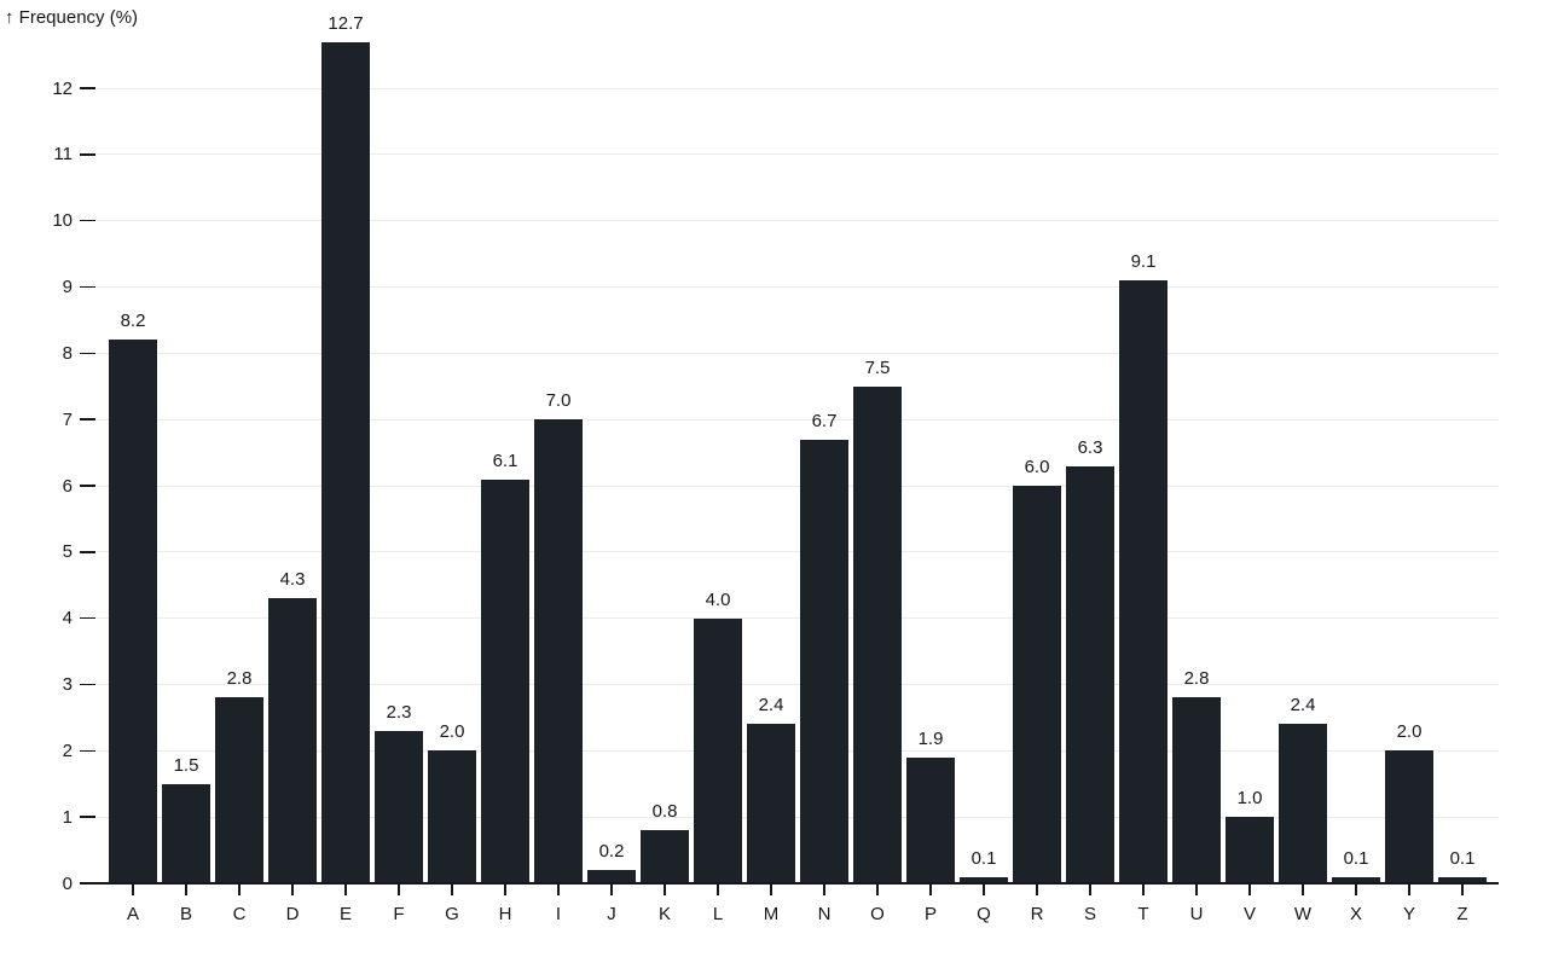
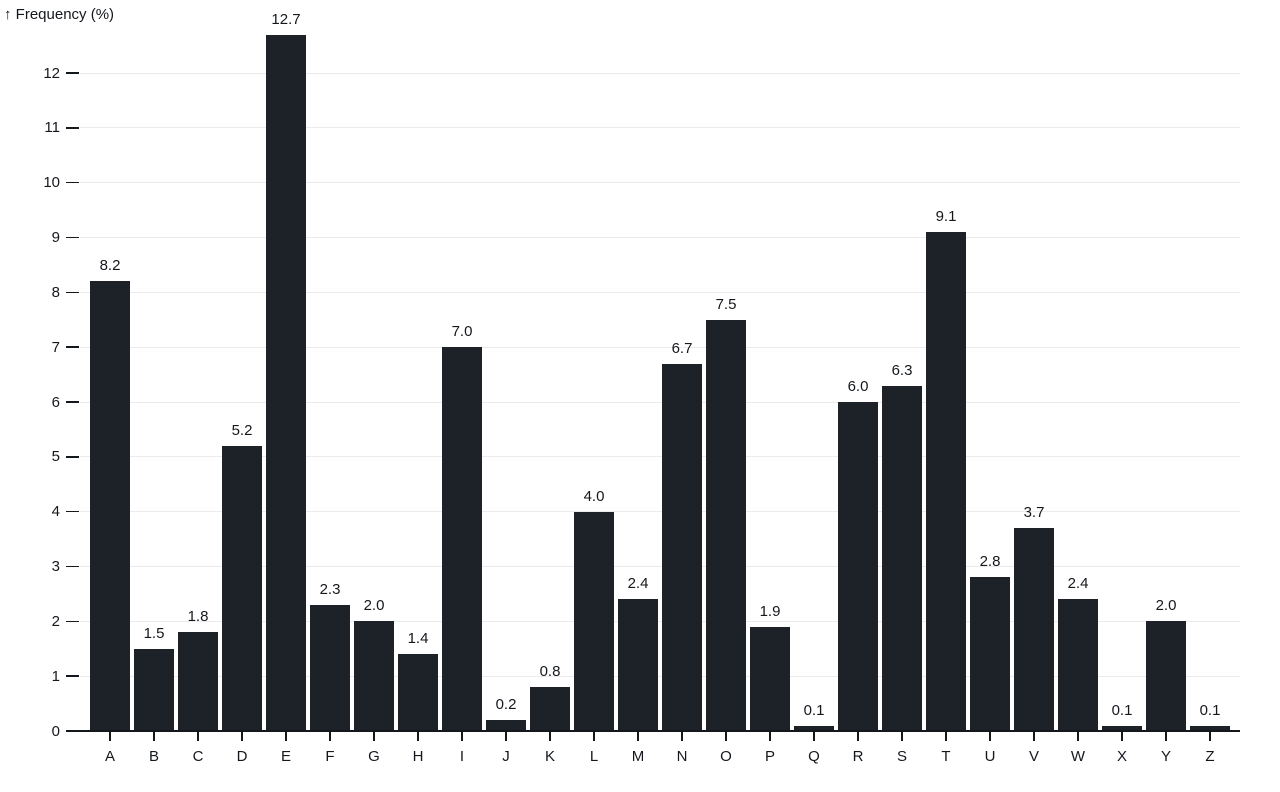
C: 2.8 -> 1.8
D: 4.3 -> 5.2
H: 6.1 -> 1.4
V: 1.0 -> 3.7
